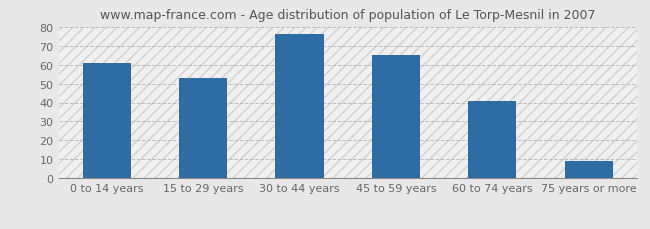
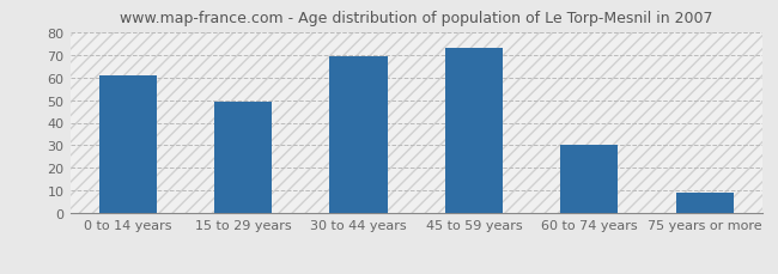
15 to 29 years: 53 -> 49
30 to 44 years: 76 -> 69
45 to 59 years: 65 -> 73
60 to 74 years: 41 -> 30
